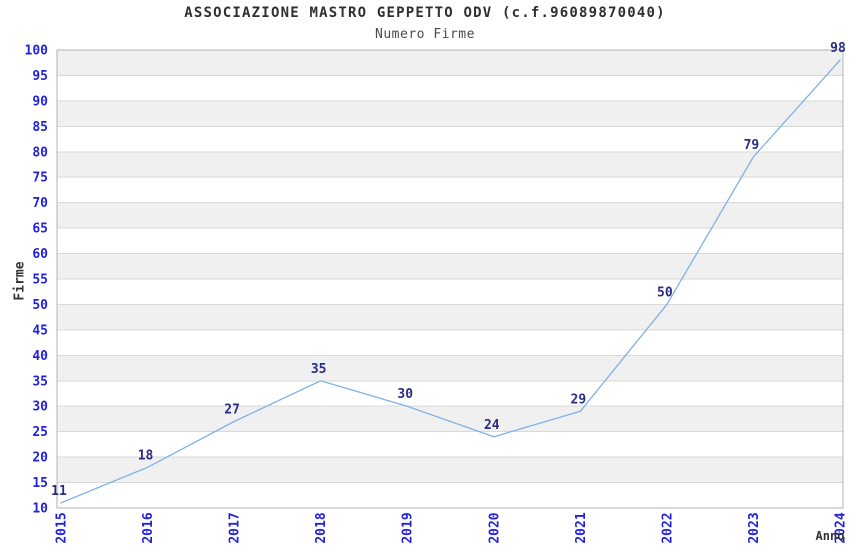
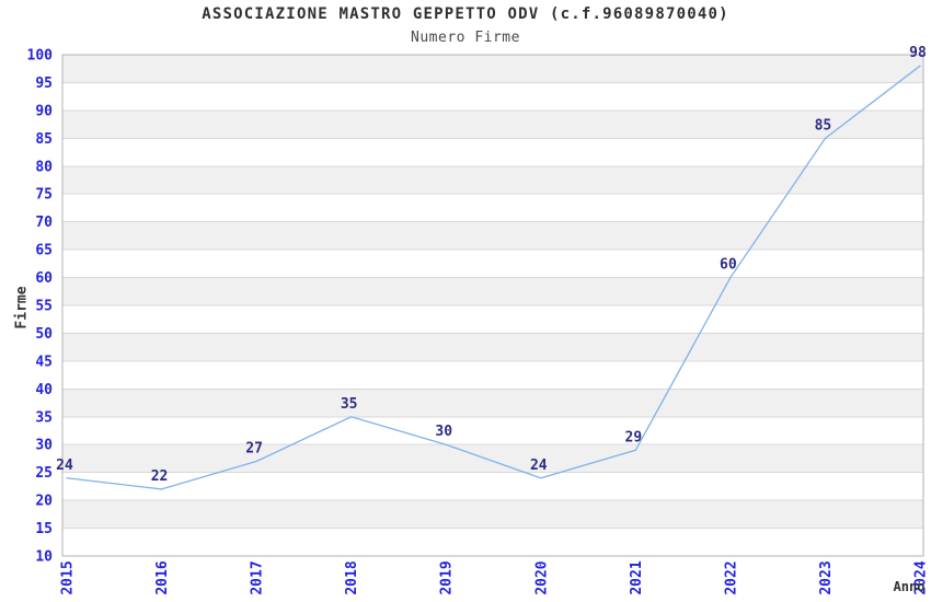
2015: 11 -> 24
2016: 18 -> 22
2022: 50 -> 60
2023: 79 -> 85
